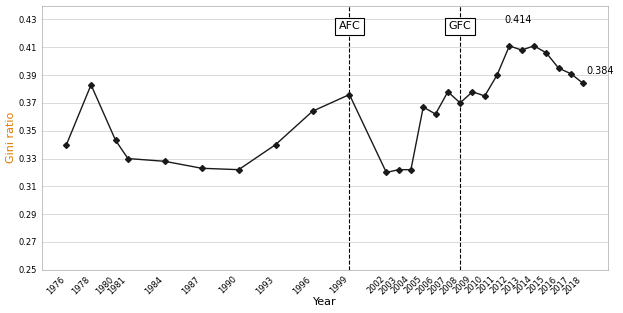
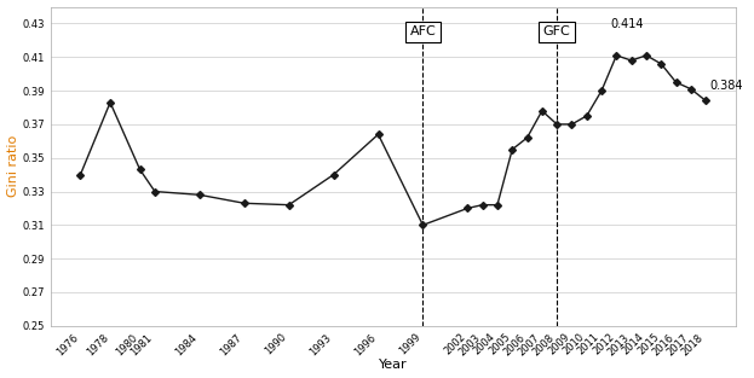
1999: 0.376 -> 0.310
2005: 0.367 -> 0.355
2009: 0.378 -> 0.370
